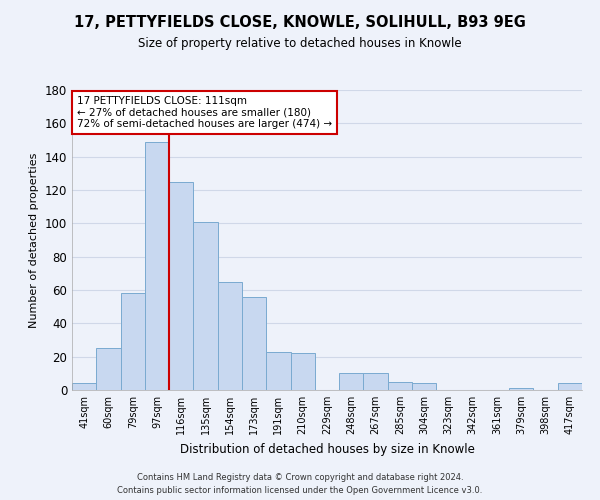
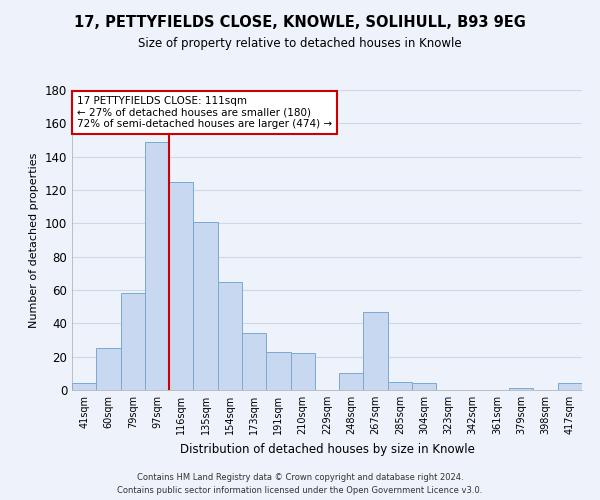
173sqm: 56 -> 34
267sqm: 10 -> 47
